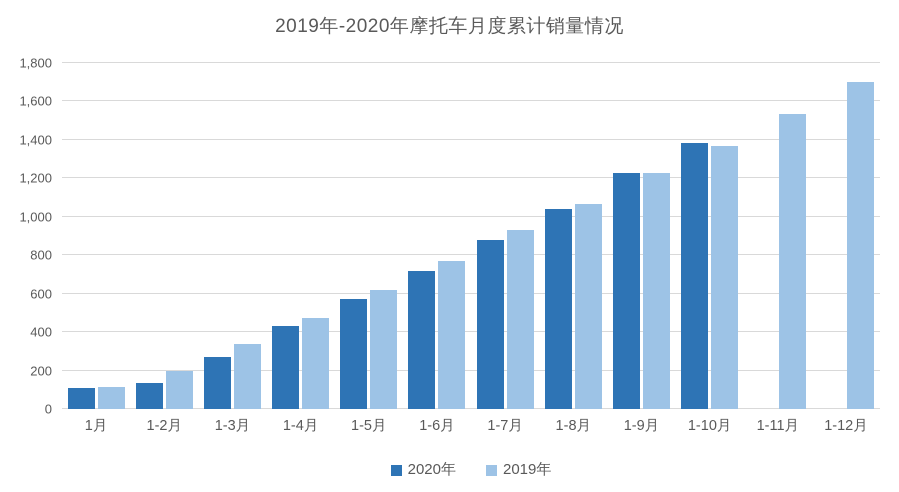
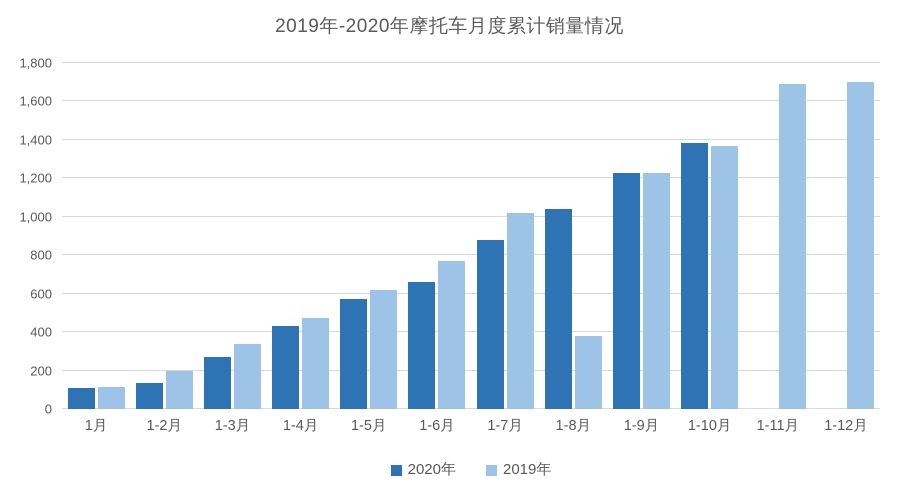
2020年/1-6月: 720 -> 660
2019年/1-7月: 930 -> 1020
2019年/1-8月: 1060 -> 380
2019年/1-11月: 1540 -> 1690
